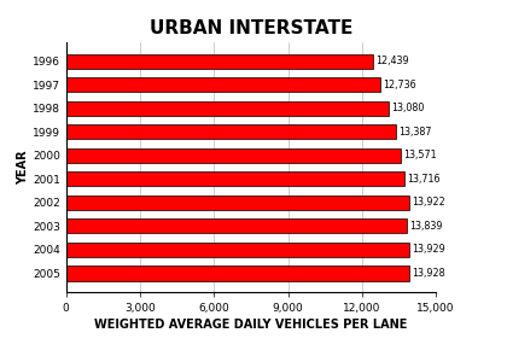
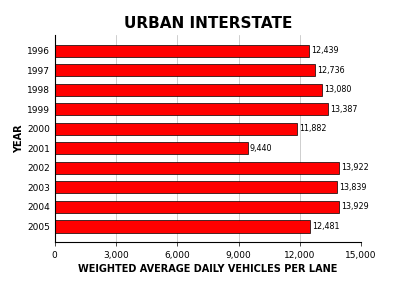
2000: 13,571 -> 11,882
2001: 13,716 -> 9,440
2005: 13,928 -> 12,481
